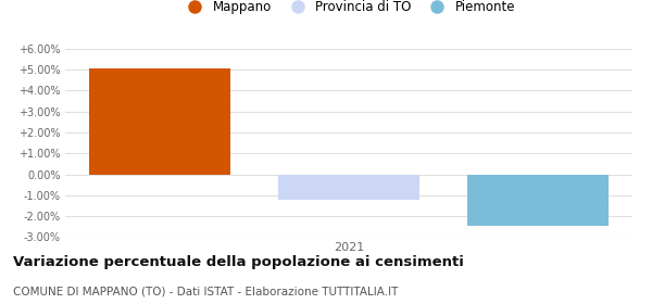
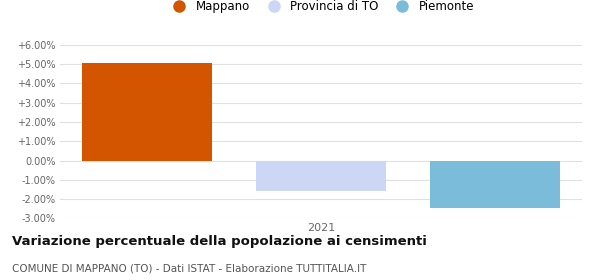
2021: -1.2% -> -1.6%
